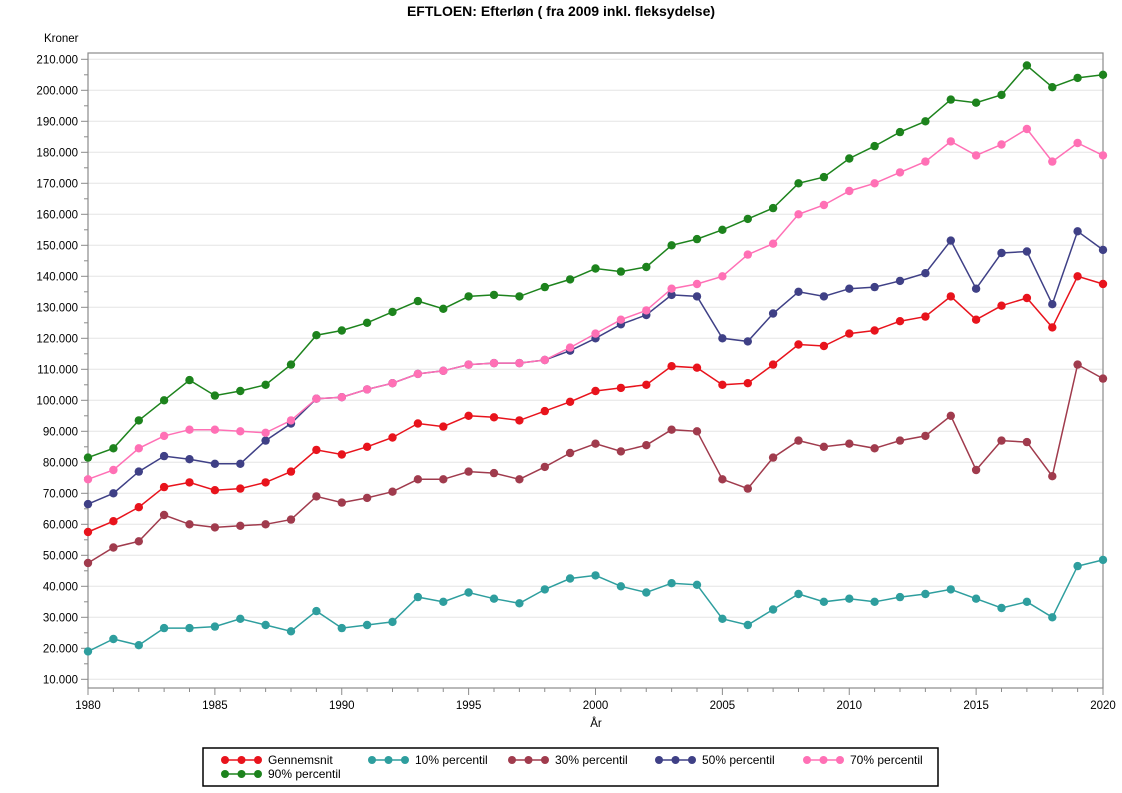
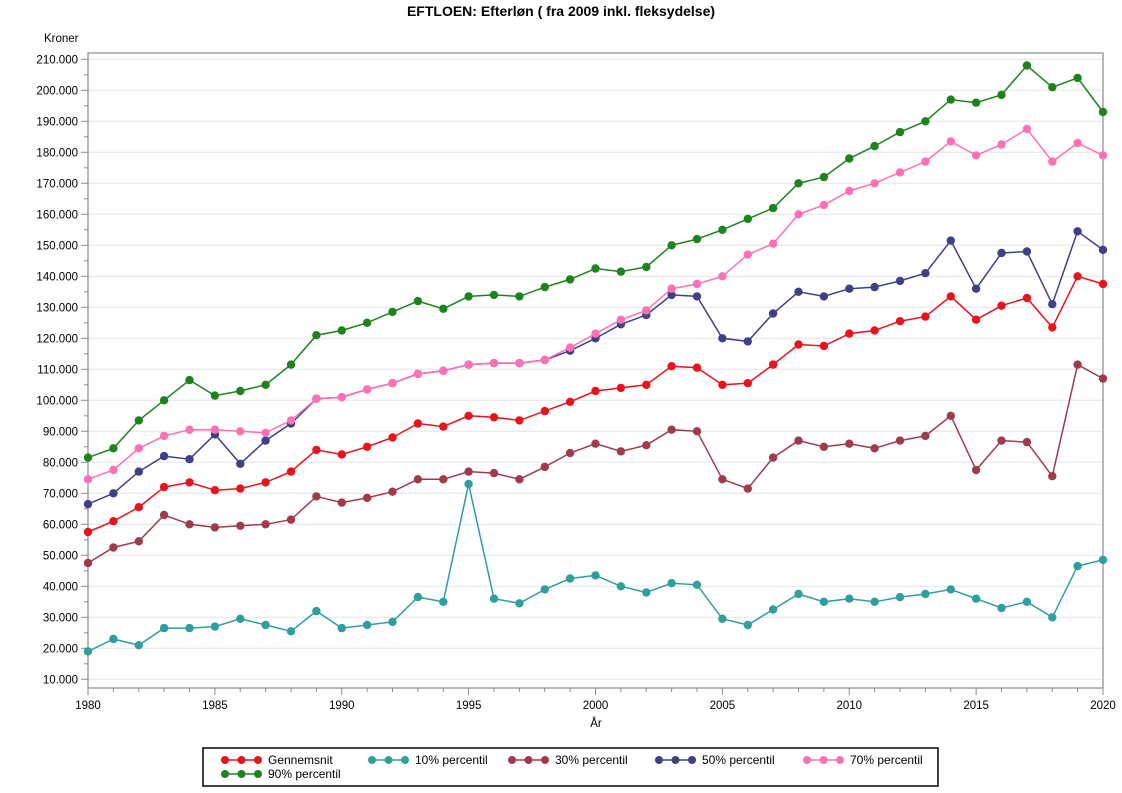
50% percentil/1985: 80000 -> 89000
10% percentil/1995: 38000 -> 73000
90% percentil/2020: 205000 -> 193000
